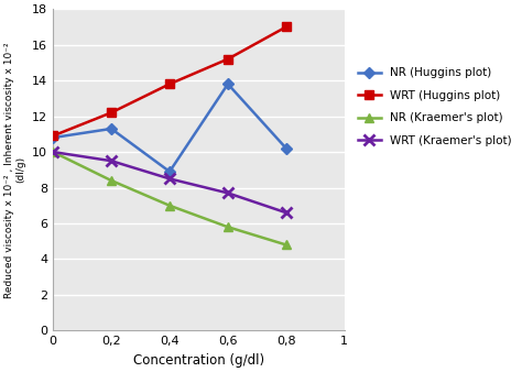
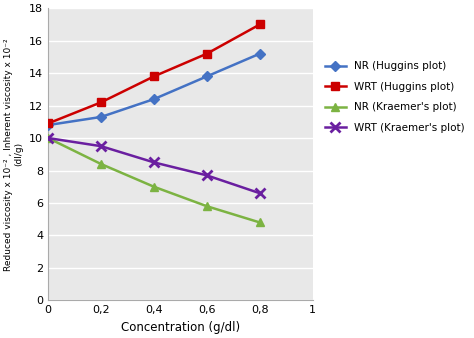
NR (Huggins plot)/0,4: 8.9 -> 12.4
NR (Huggins plot)/0,8: 10.2 -> 15.2
